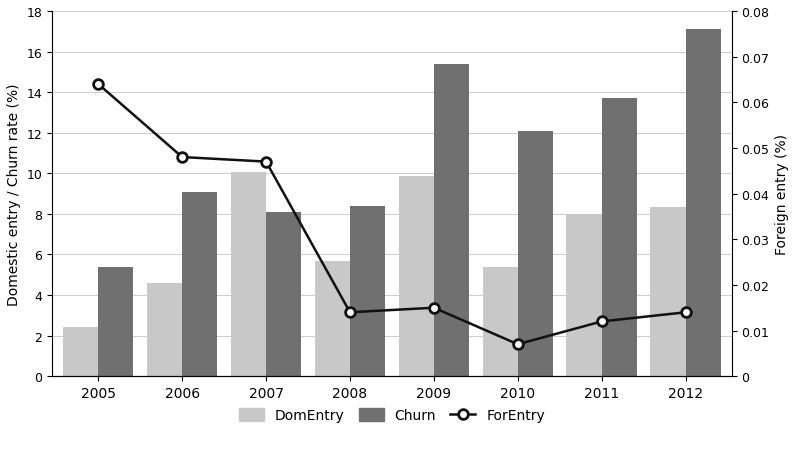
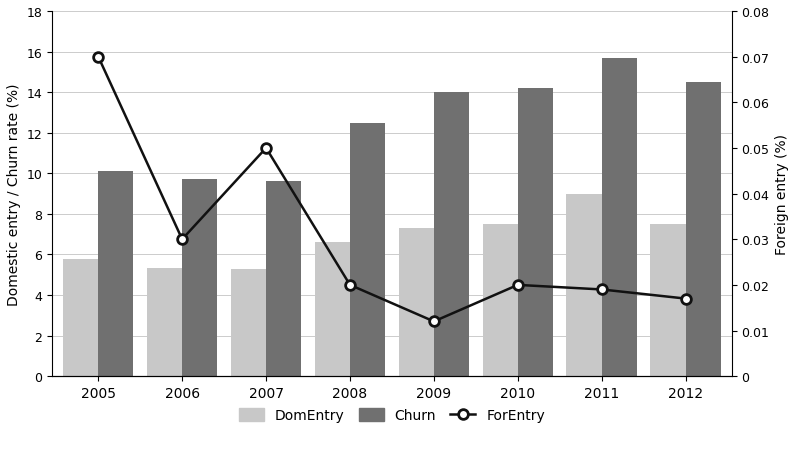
DomEntry/2005: 2.40 -> 5.80
ForEntry/2005: 0.064 -> 0.070
Churn/2005: 5.4 -> 10.1
DomEntry/2006: 4.60 -> 5.35
ForEntry/2006: 0.048 -> 0.030
Churn/2006: 9.1 -> 9.7
DomEntry/2007: 10.05 -> 5.30
ForEntry/2007: 0.047 -> 0.050
Churn/2007: 8.1 -> 9.6
DomEntry/2008: 5.70 -> 6.60
ForEntry/2008: 0.014 -> 0.020
Churn/2008: 8.4 -> 12.5
DomEntry/2009: 9.85 -> 7.30
ForEntry/2009: 0.015 -> 0.012
Churn/2009: 15.4 -> 14.0
DomEntry/2010: 5.40 -> 7.50
ForEntry/2010: 0.007 -> 0.020
Churn/2010: 12.1 -> 14.2
DomEntry/2011: 8.00 -> 9.00
ForEntry/2011: 0.012 -> 0.019
Churn/2011: 13.7 -> 15.7
DomEntry/2012: 8.35 -> 7.50
ForEntry/2012: 0.014 -> 0.017
Churn/2012: 17.1 -> 14.5
